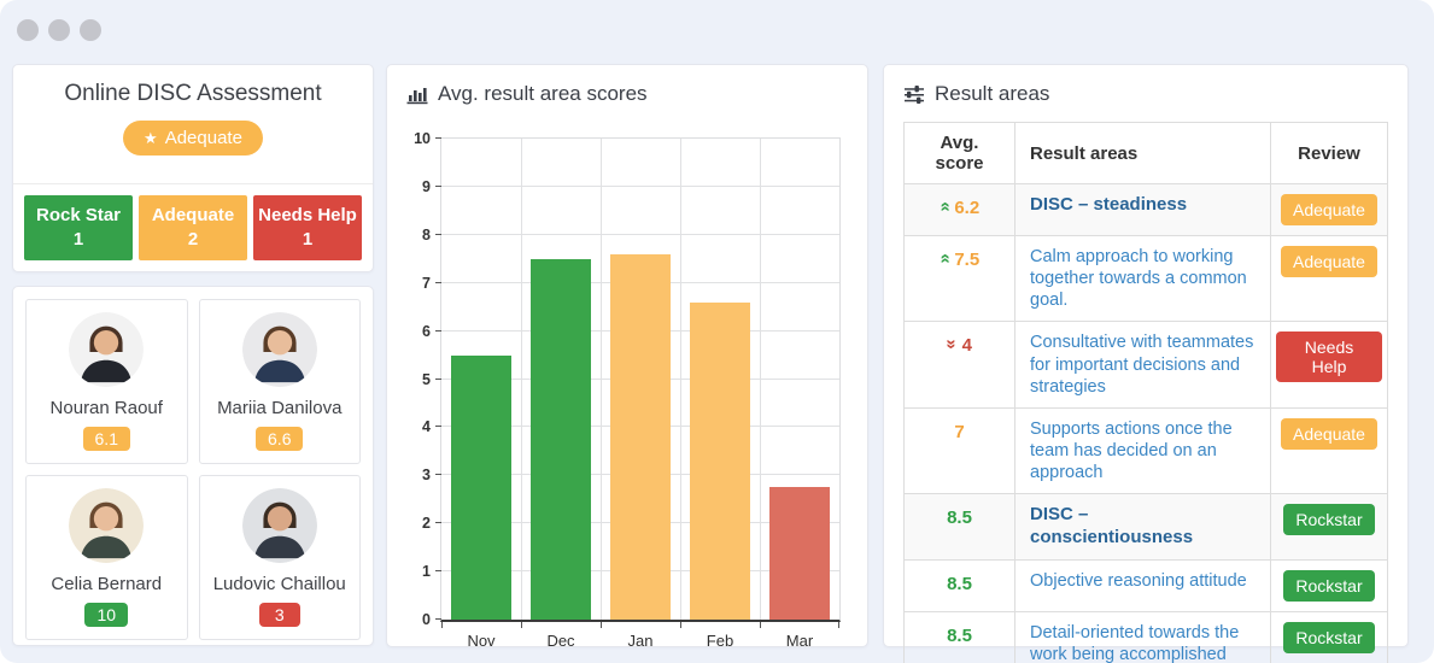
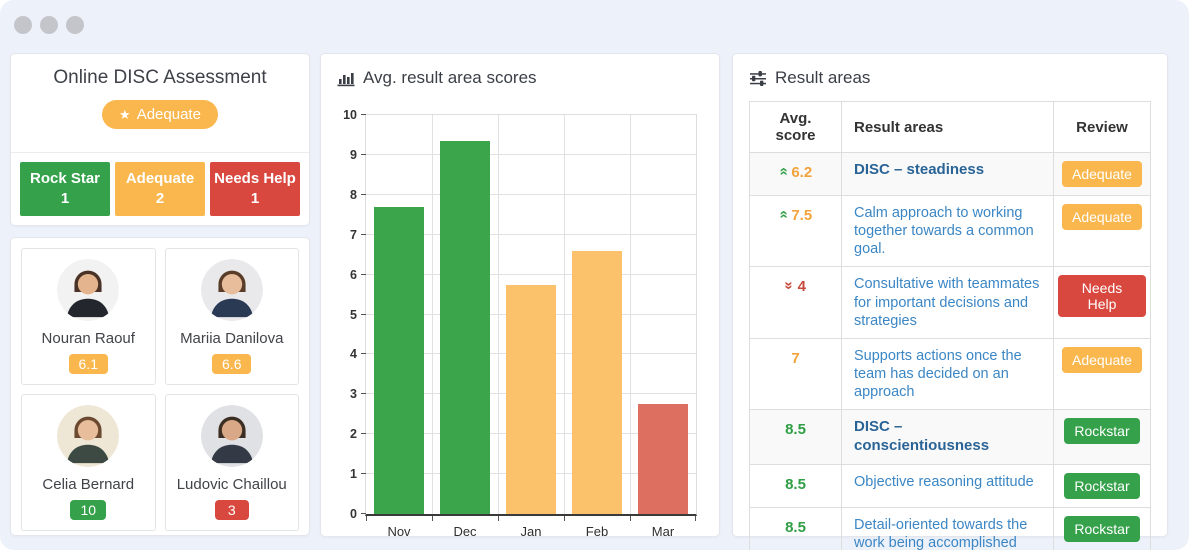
Nov: 5.5 -> 7.7
Dec: 7.5 -> 9.3
Jan: 7.6 -> 5.8
